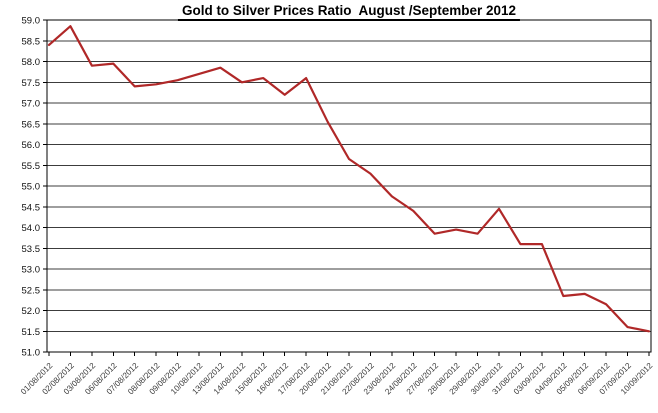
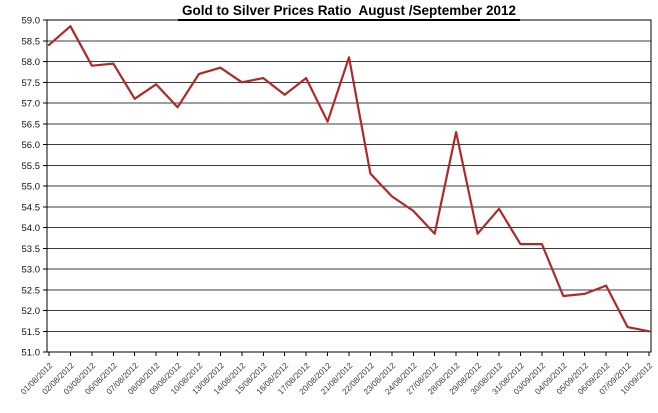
07/08/2012: 57.4 -> 57.1
09/08/2012: 57.5 -> 56.9
21/08/2012: 55.6 -> 58.1
28/08/2012: 54.0 -> 56.3
06/09/2012: 52.1 -> 52.6
